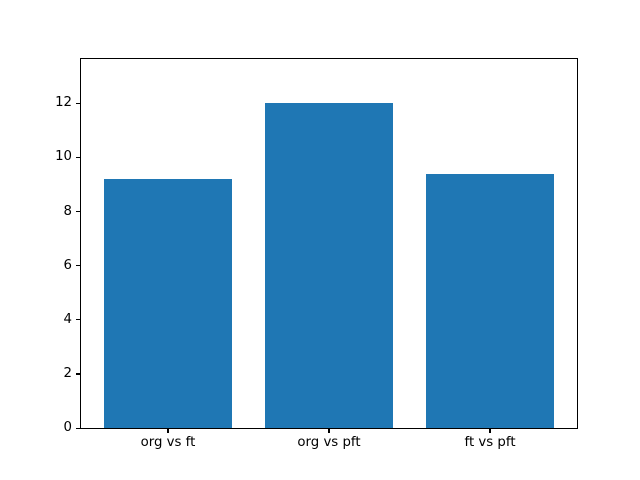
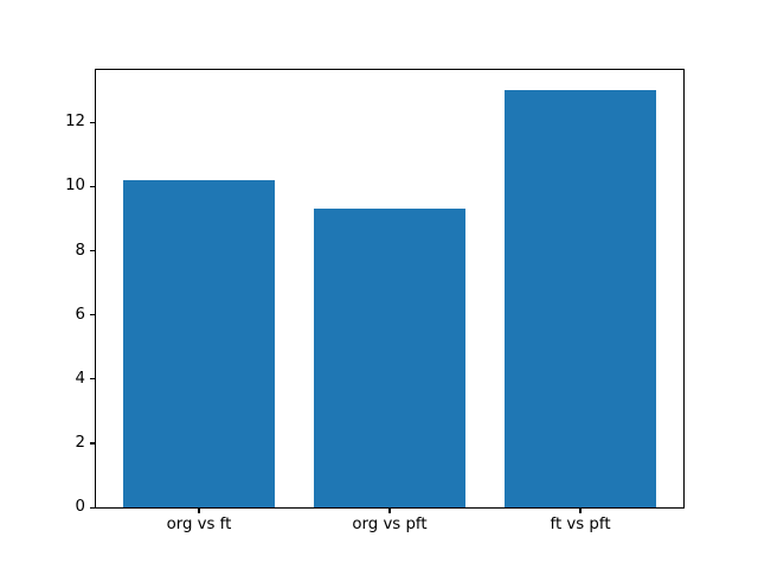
org vs ft: 9.2 -> 10.2
org vs pft: 12.0 -> 9.3
ft vs pft: 9.4 -> 13.0
